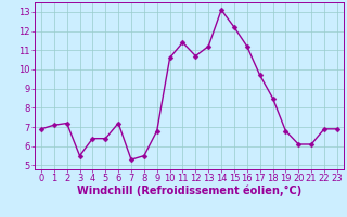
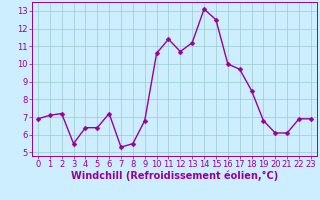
15: 12.2 -> 12.5
16: 11.2 -> 10.0
